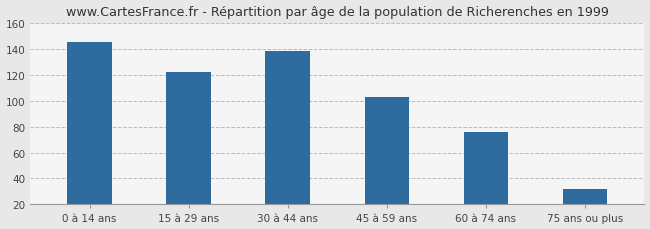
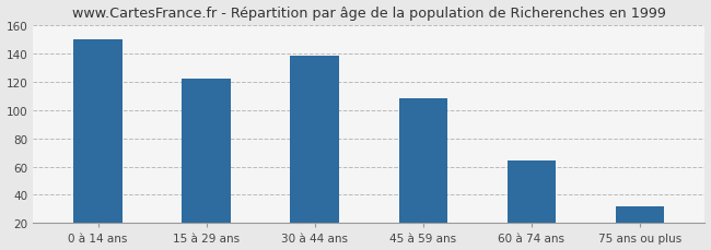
0 à 14 ans: 145 -> 150
45 à 59 ans: 103 -> 108
60 à 74 ans: 76 -> 64
